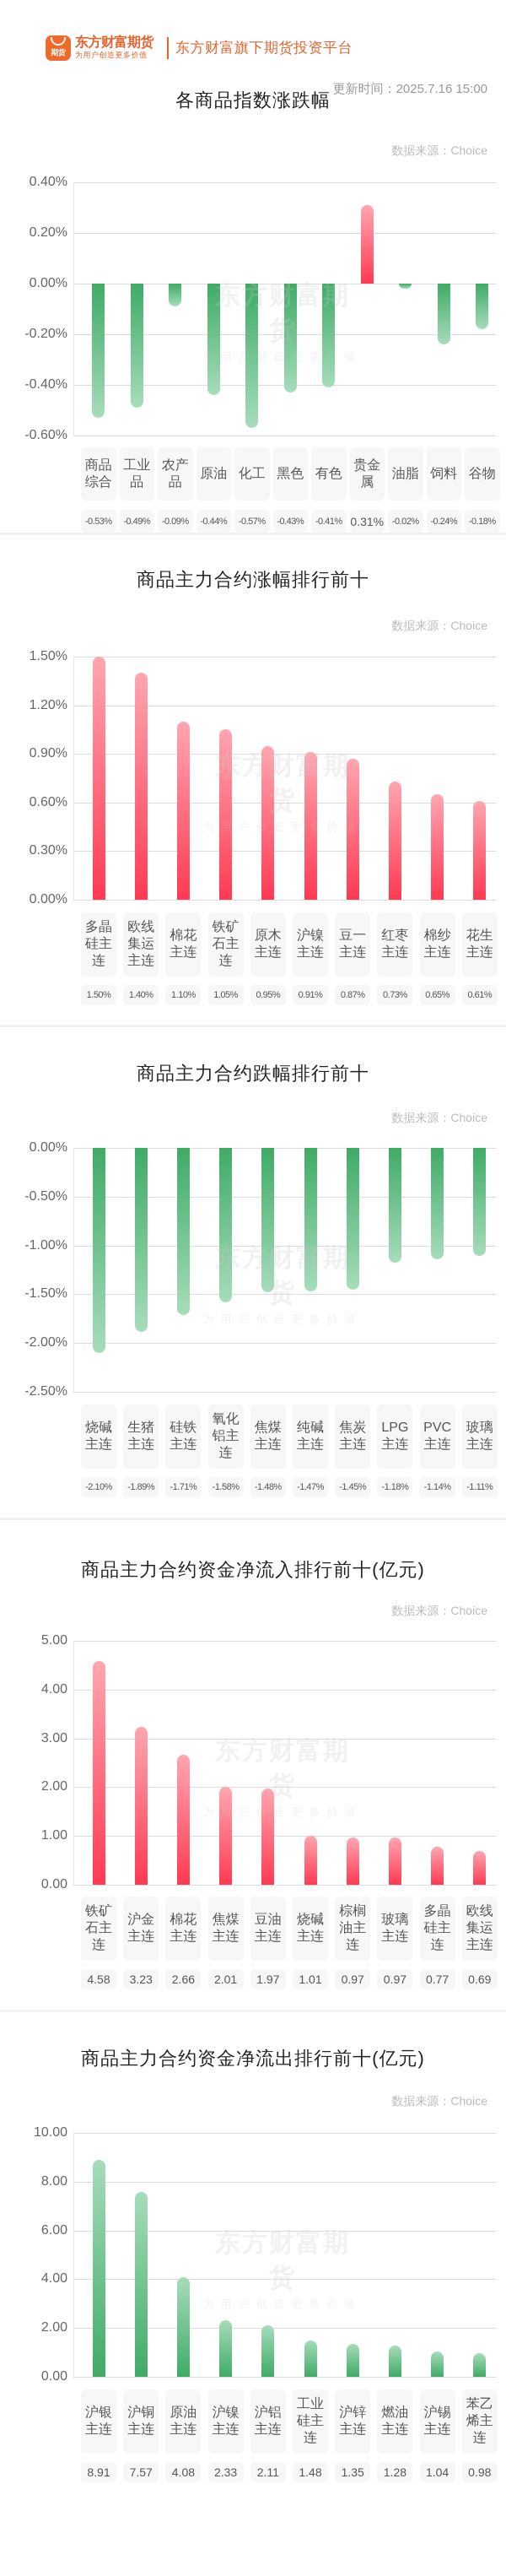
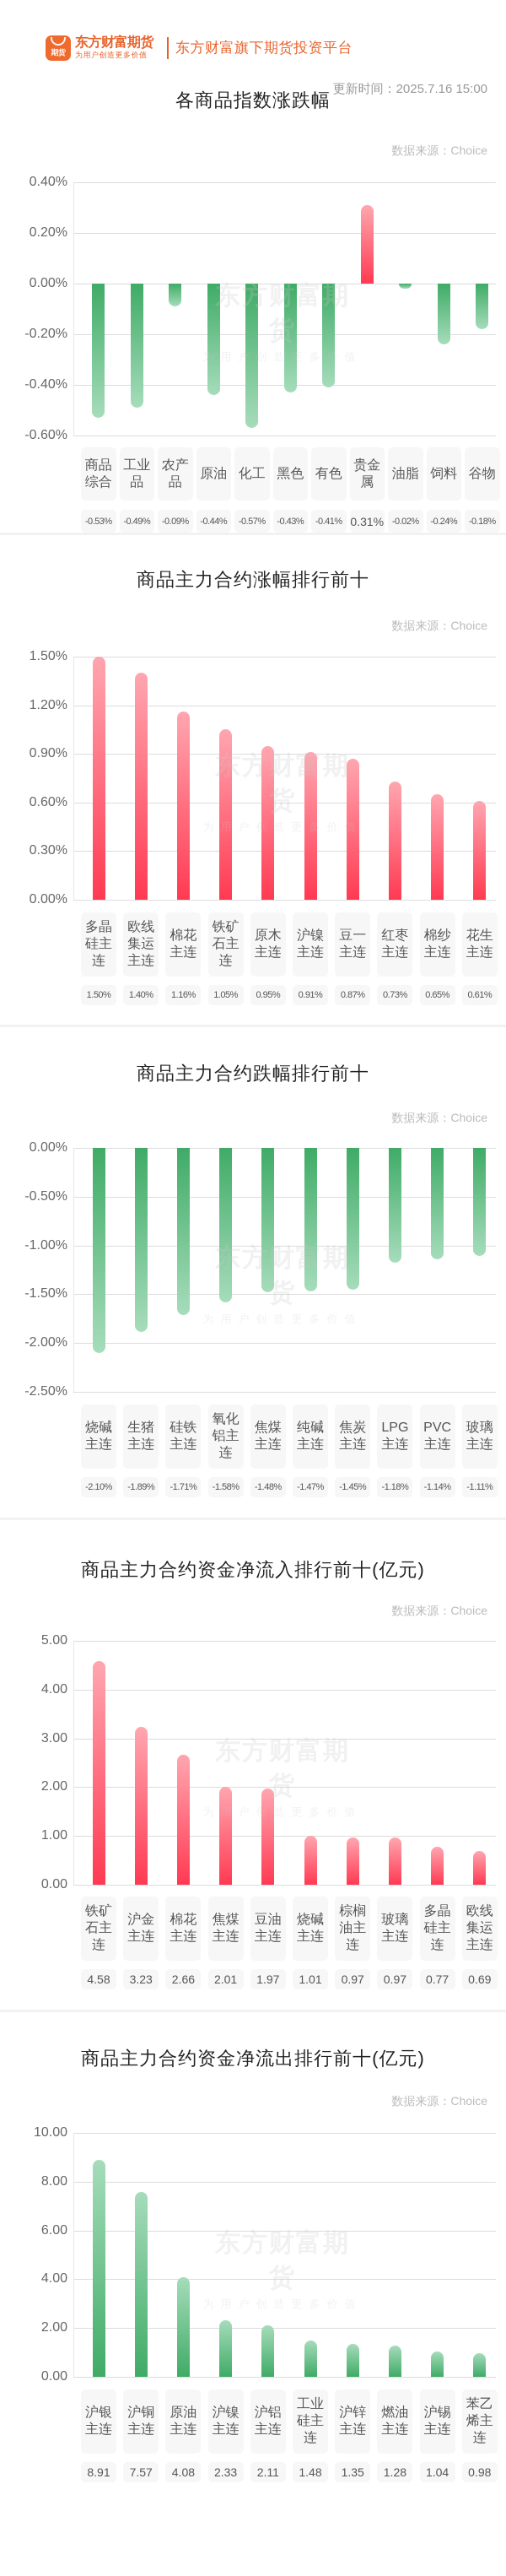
商品主力合约涨幅排行前十/棉花主连: 1.10% -> 1.16%
